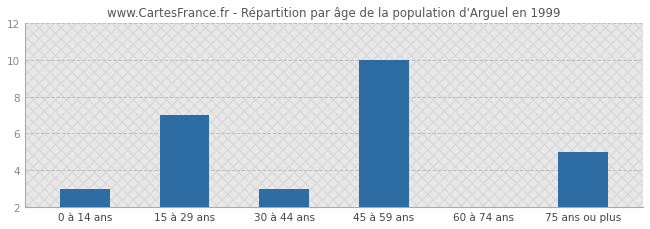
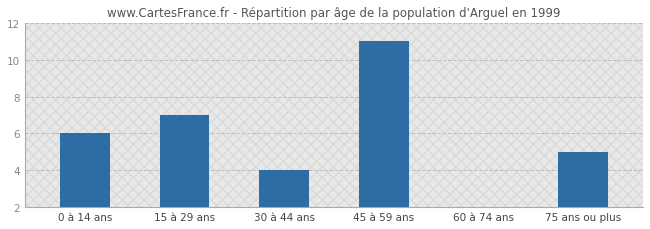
0 à 14 ans: 3 -> 6
30 à 44 ans: 3 -> 4
45 à 59 ans: 10 -> 11
